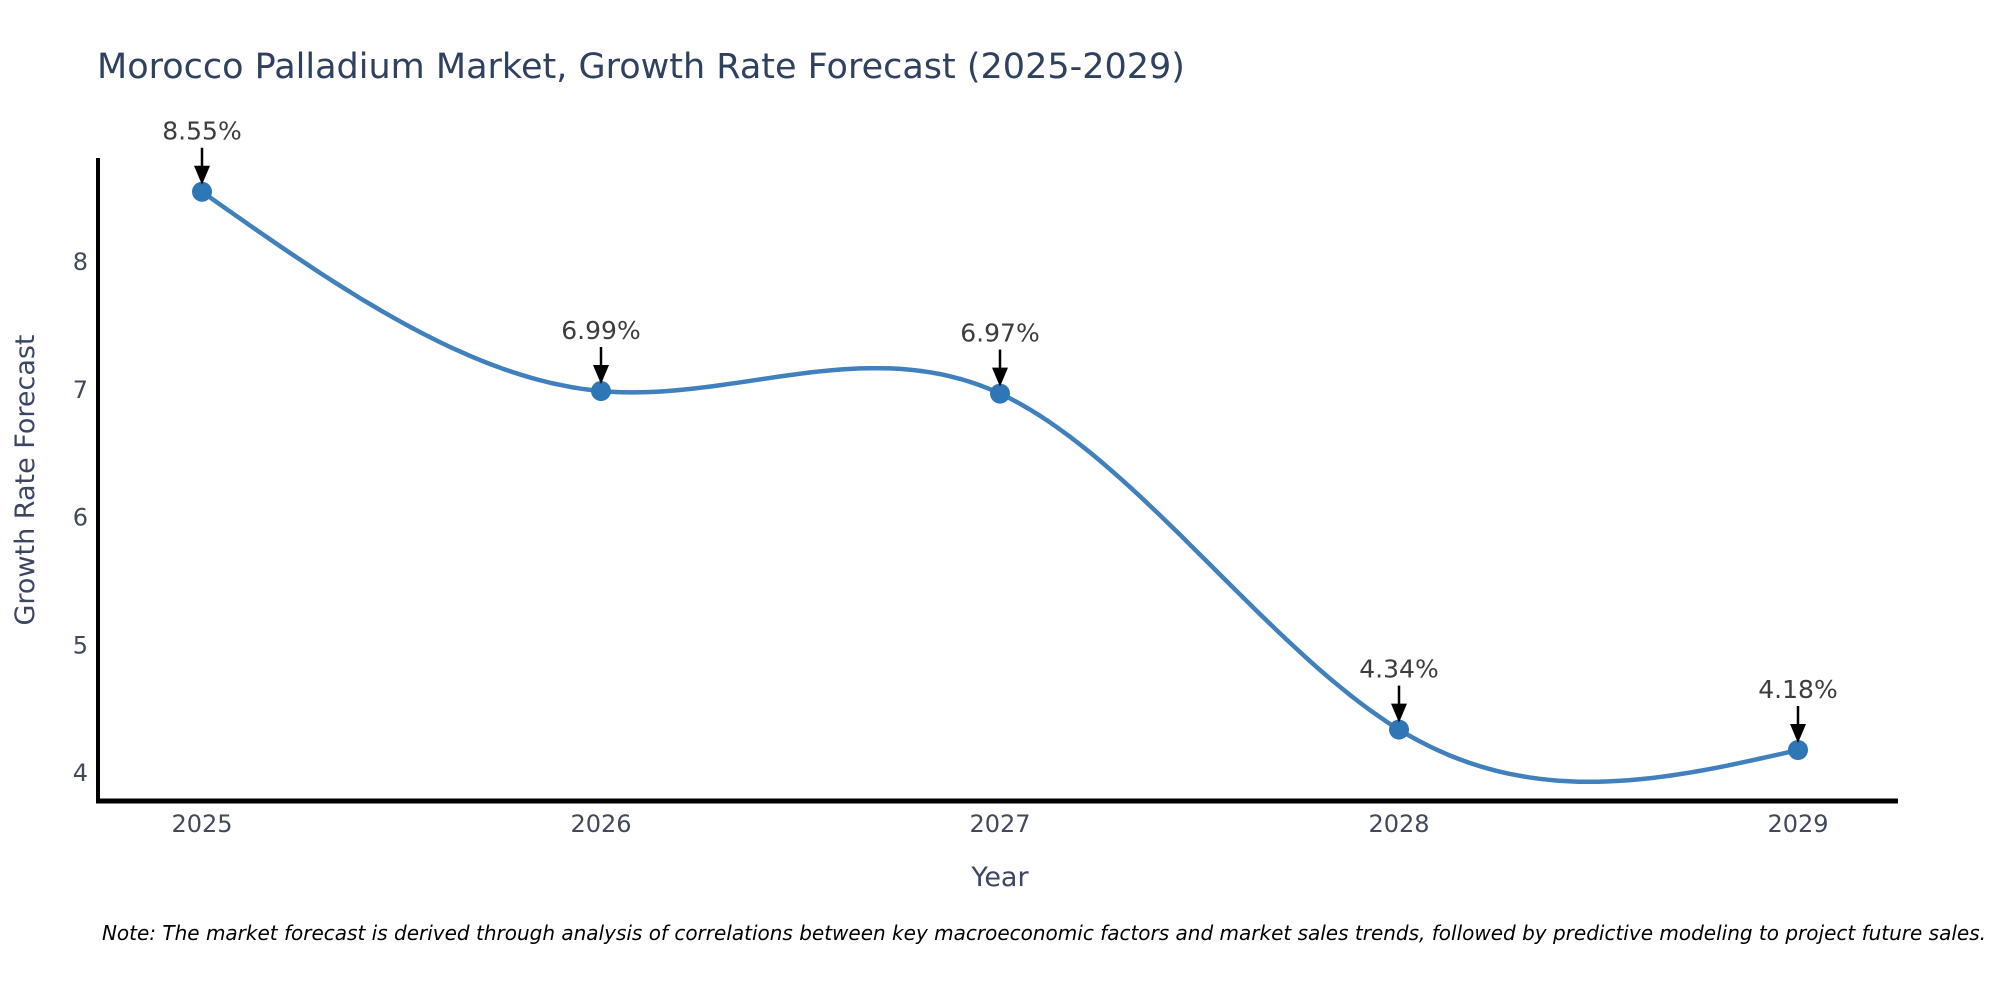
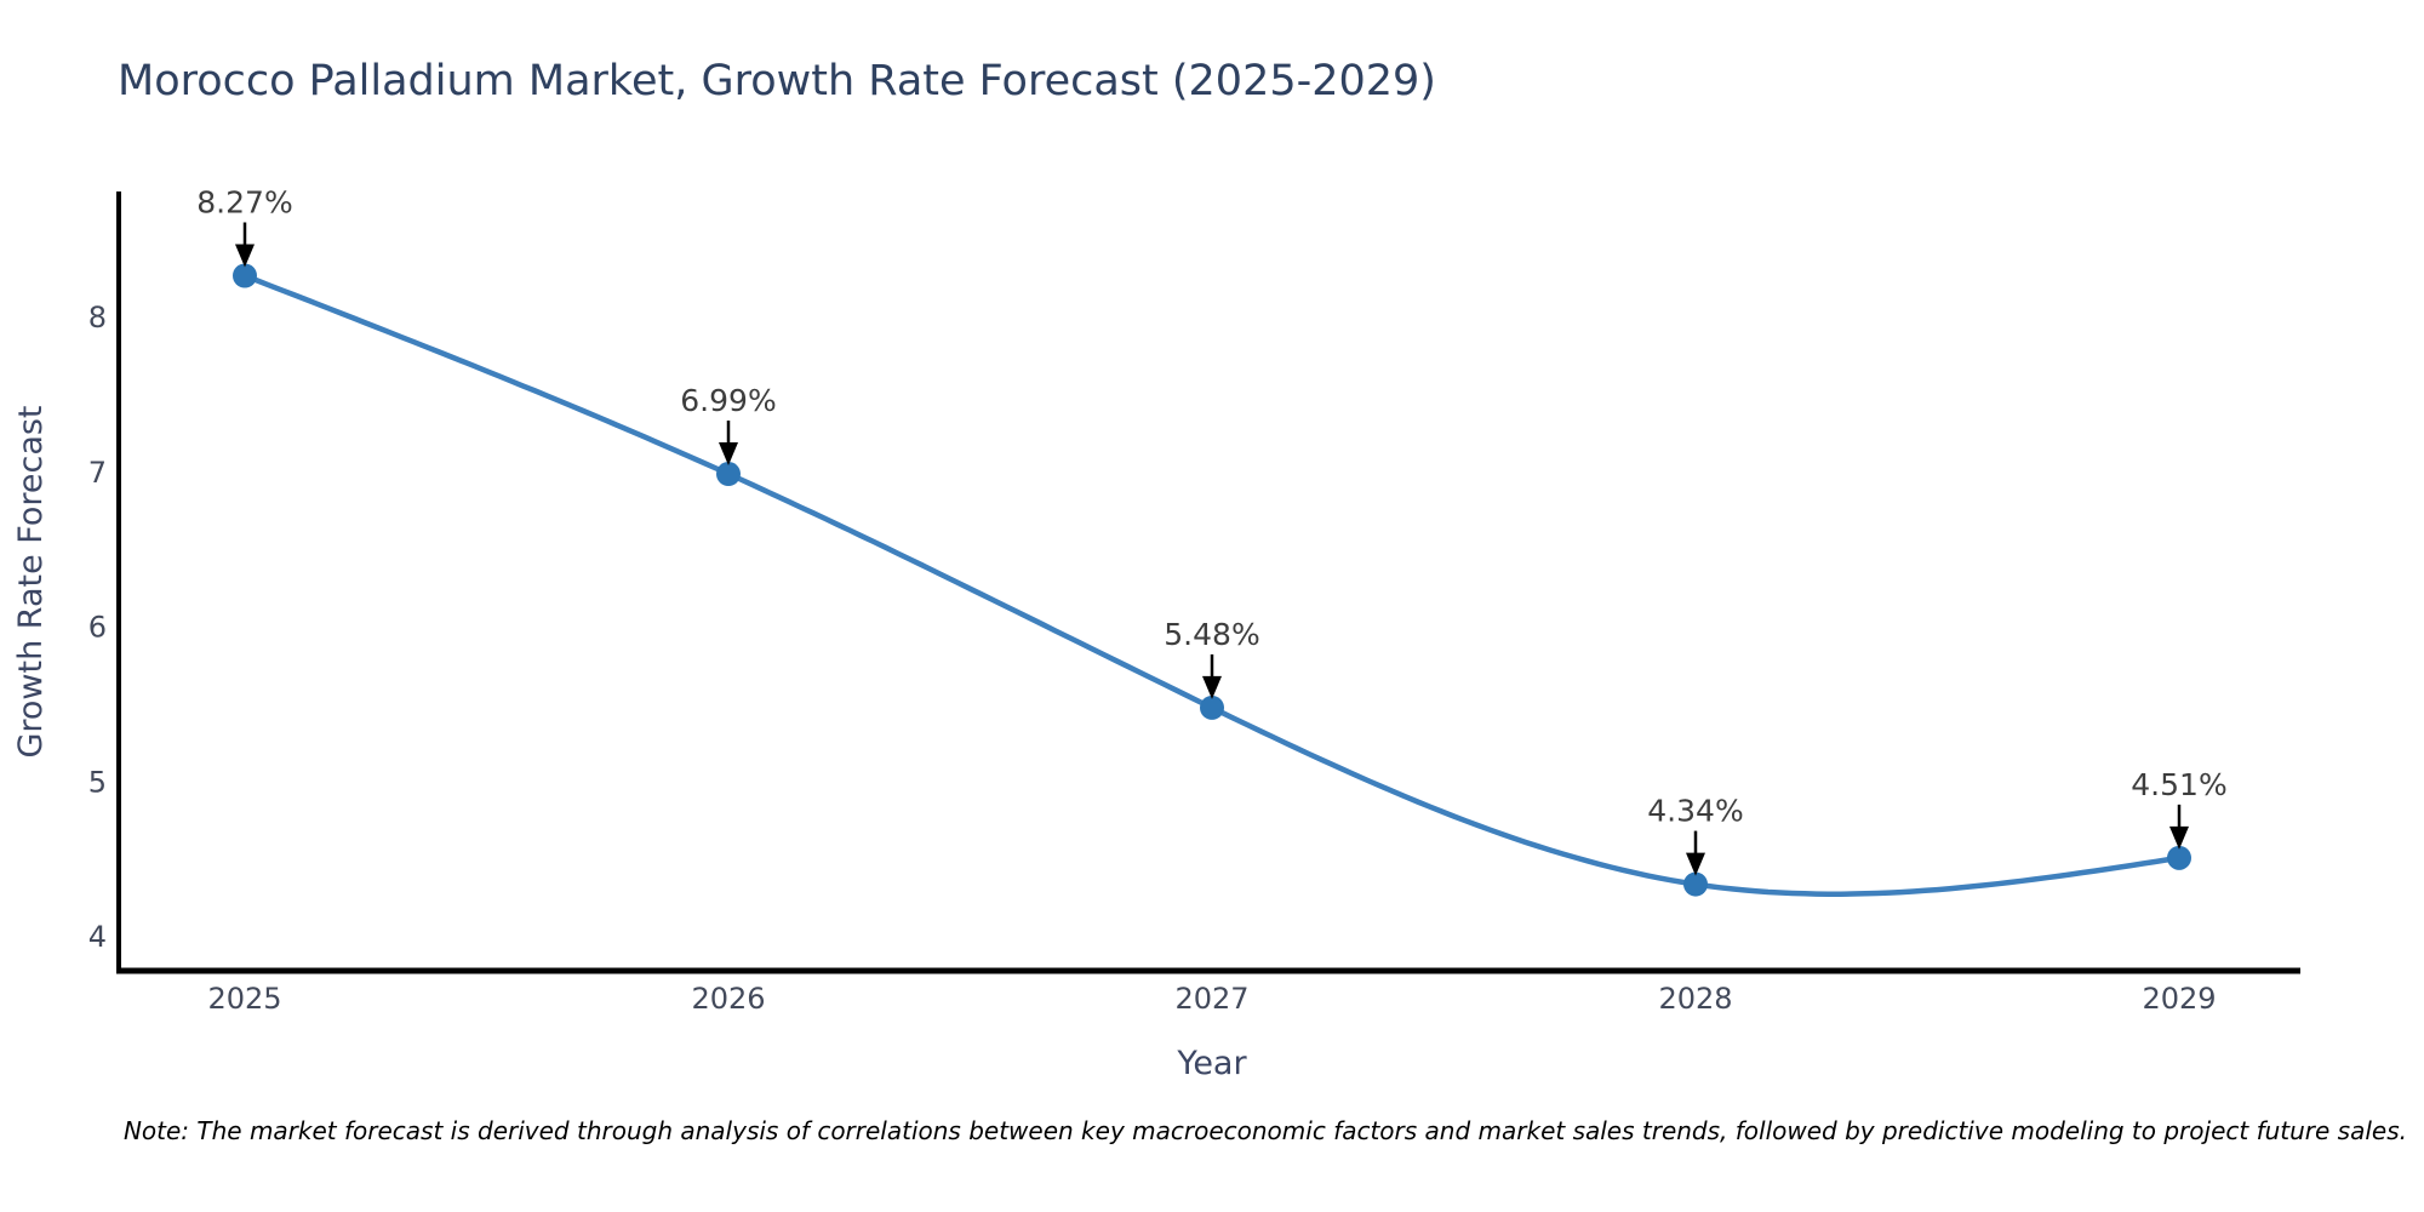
2025: 8.55% -> 8.27%
2027: 6.97% -> 5.48%
2029: 4.18% -> 4.51%
